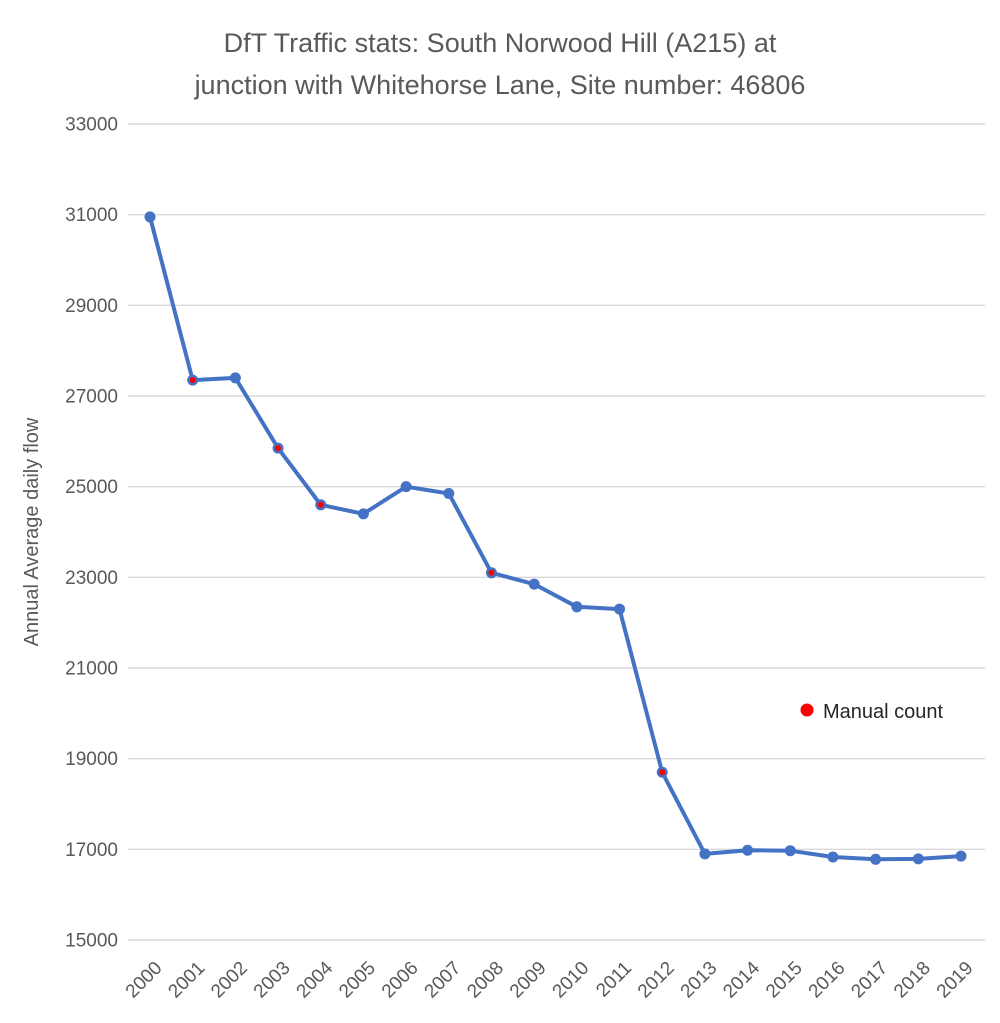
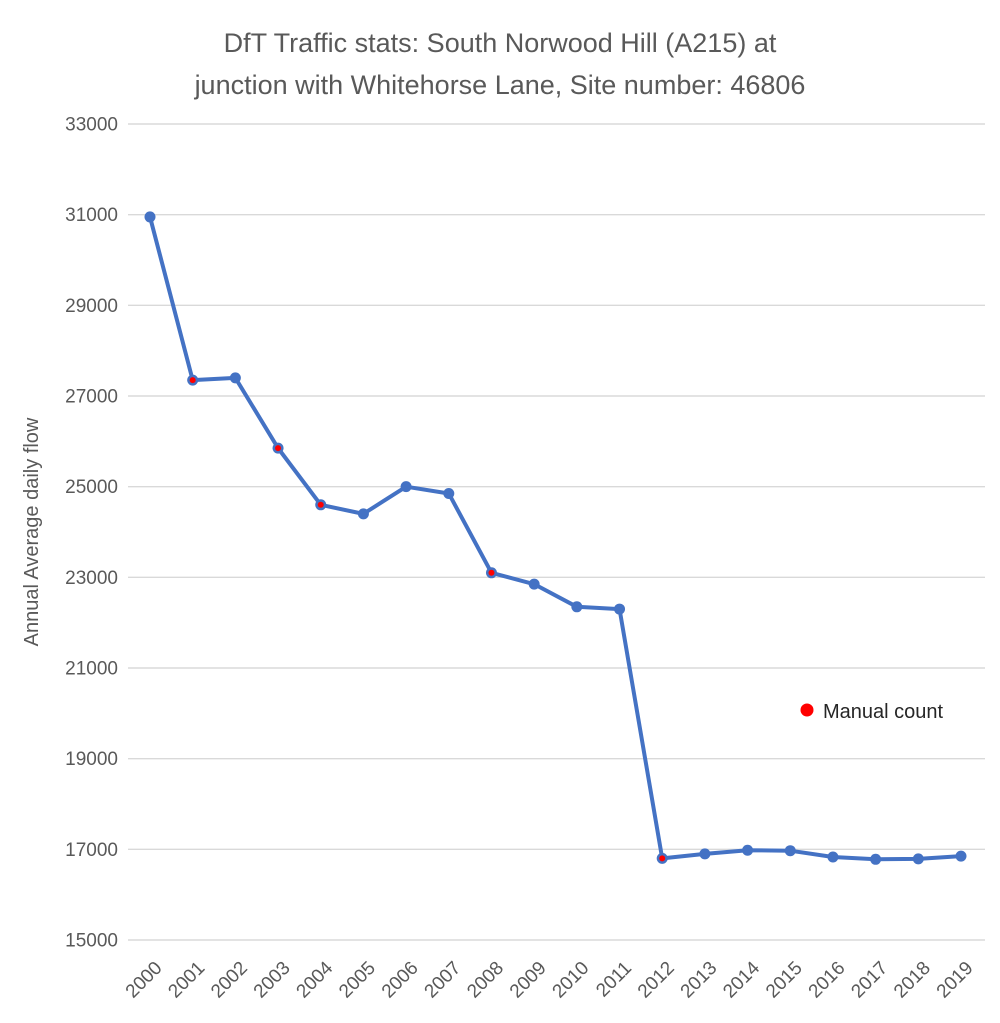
2012: 18700 -> 16800
